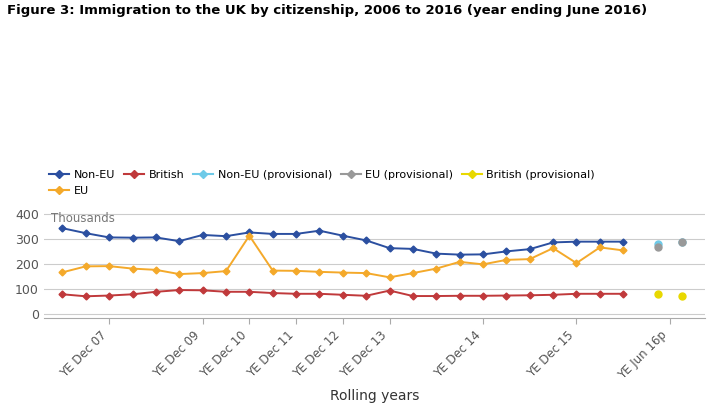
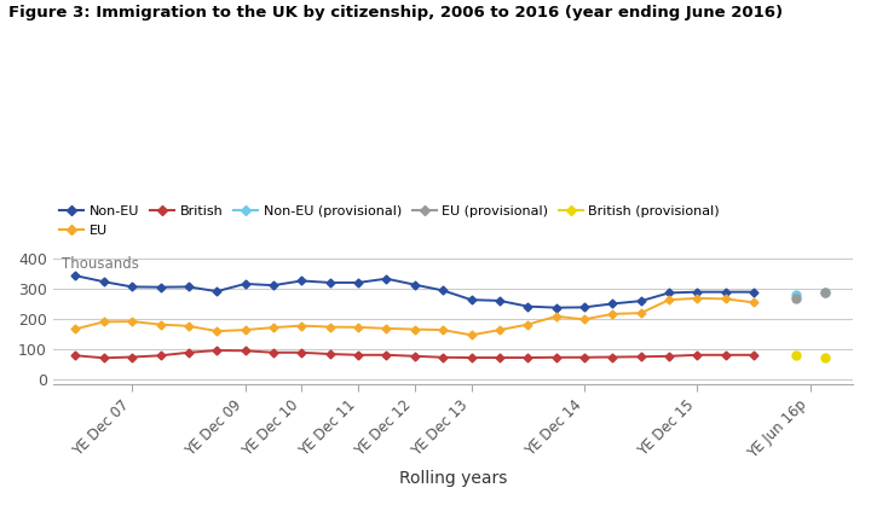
EU/YE Dec 10: 315 -> 179
British/YE Dec 13: 95 -> 73
EU/YE Dec 15: 205 -> 270
